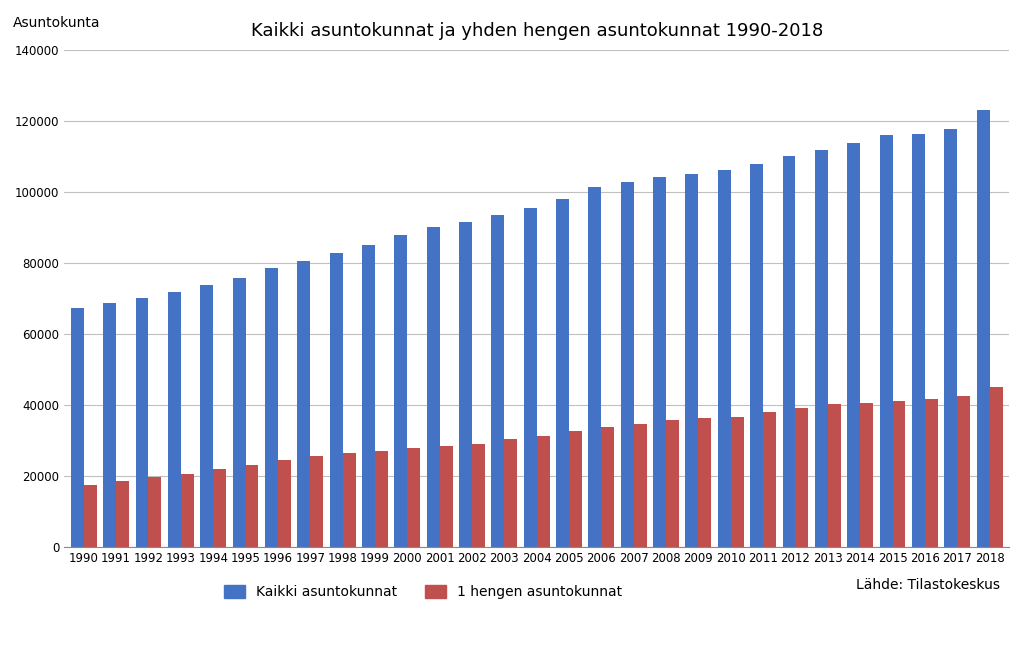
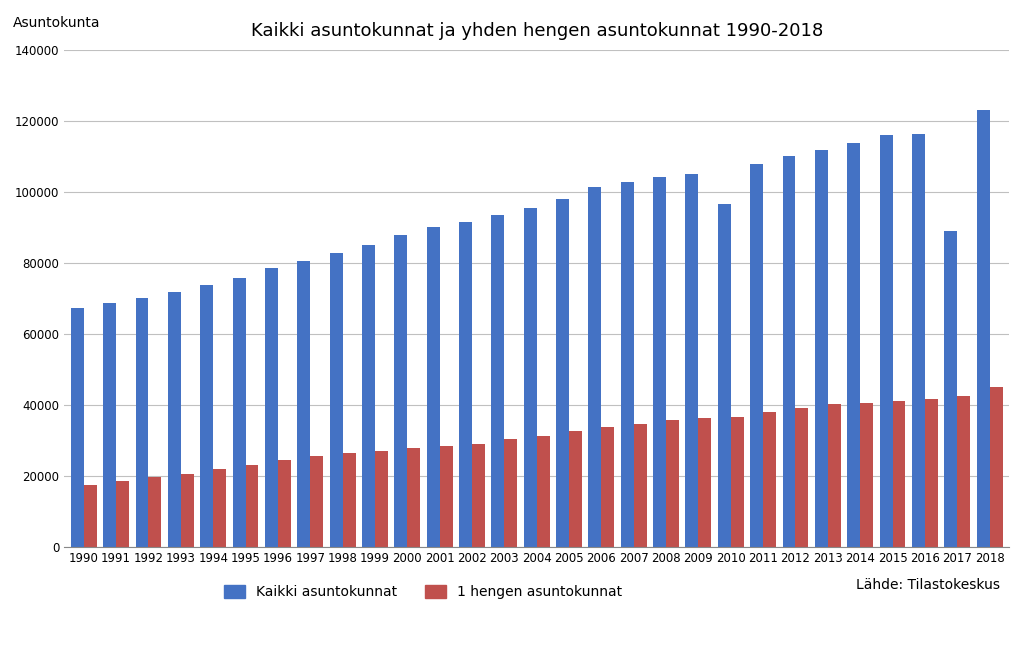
Kaikki asuntokunnat/2010: 106000 -> 96500
Kaikki asuntokunnat/2017: 117700 -> 89000
